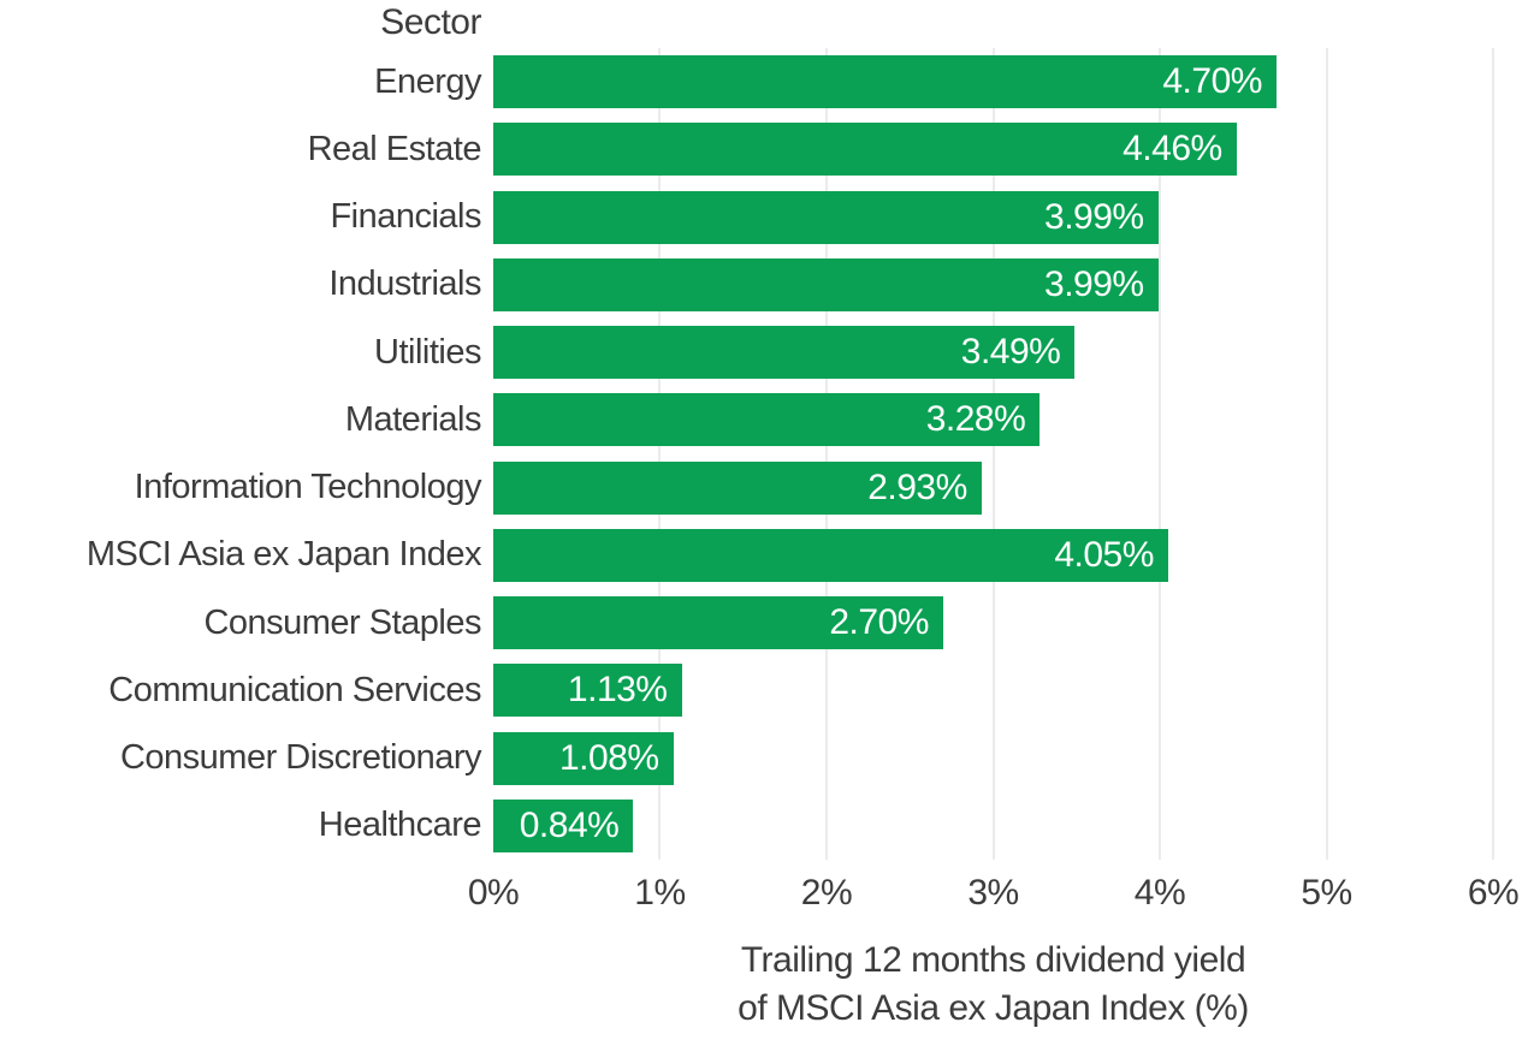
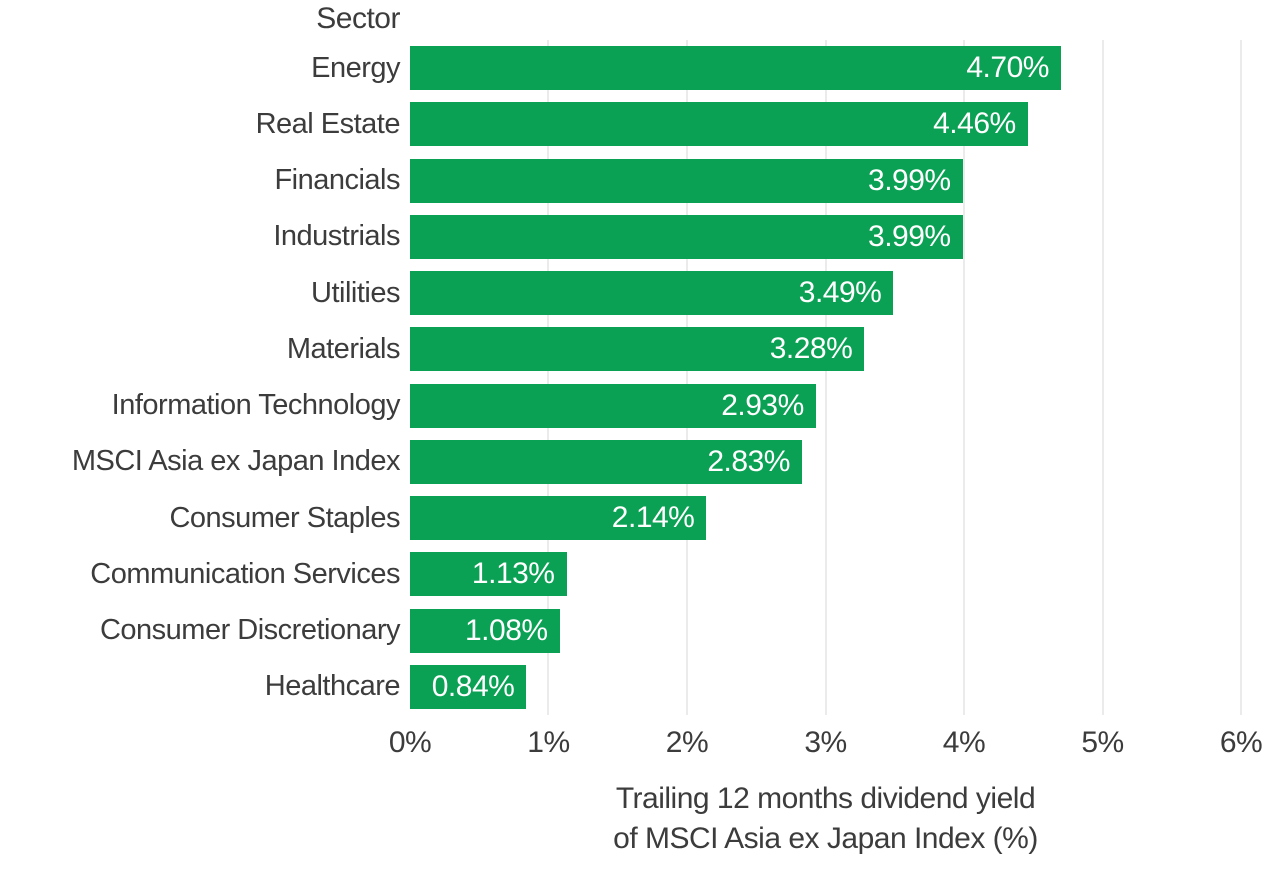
MSCI Asia ex Japan Index: 4.05% -> 2.83%
Consumer Staples: 2.70% -> 2.14%
